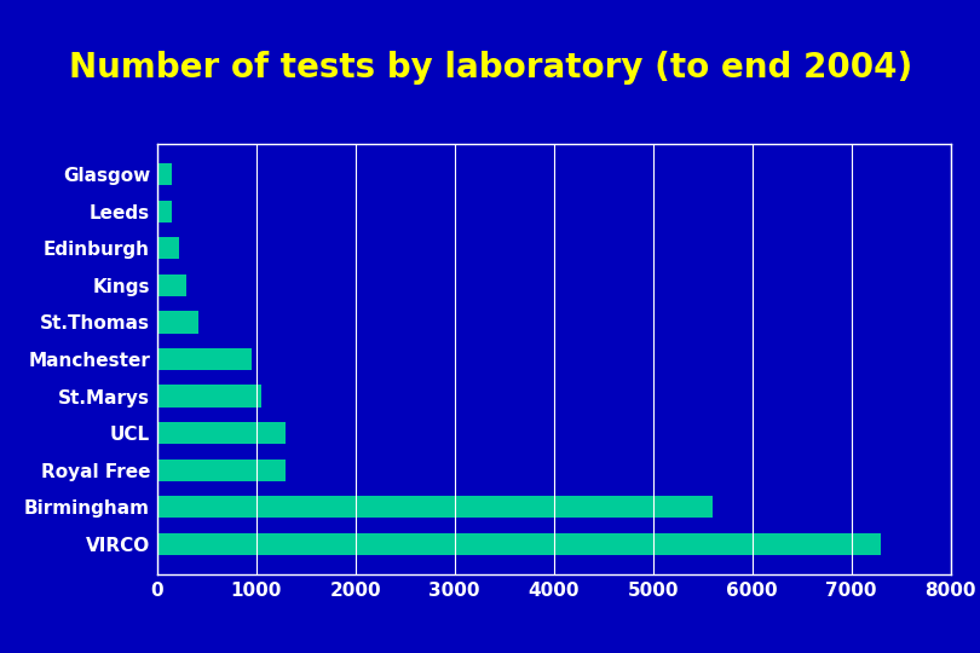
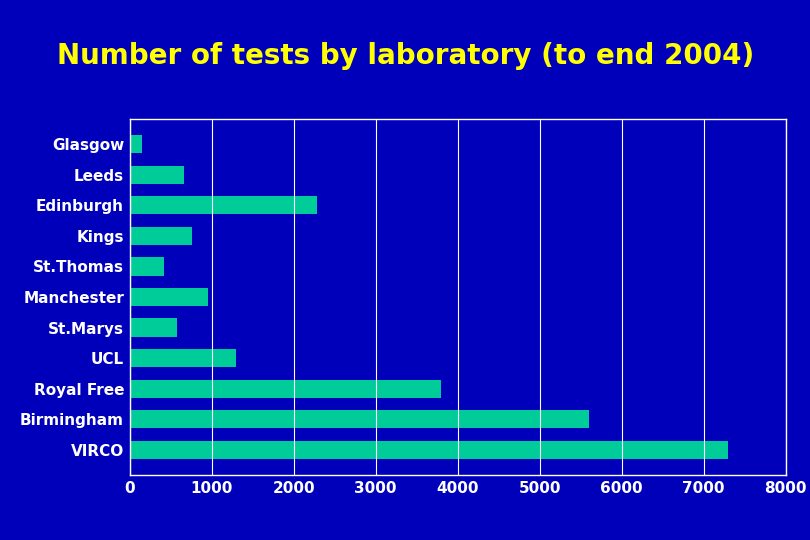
Leeds: 160 -> 660
Edinburgh: 230 -> 2280
Kings: 300 -> 760
St.Marys: 1050 -> 580
Royal Free: 1300 -> 3800
